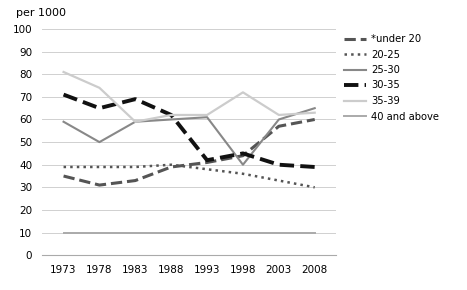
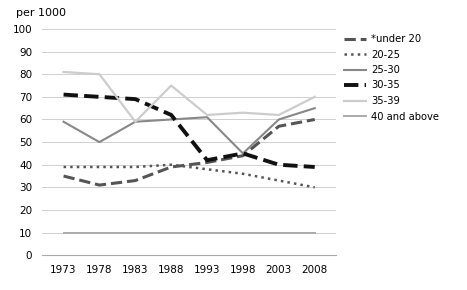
30-35/1978: 65 -> 70
35-39/1978: 74 -> 80
35-39/1988: 62 -> 75
25-30/1998: 40 -> 45
35-39/1998: 72 -> 63
35-39/2008: 63 -> 70
